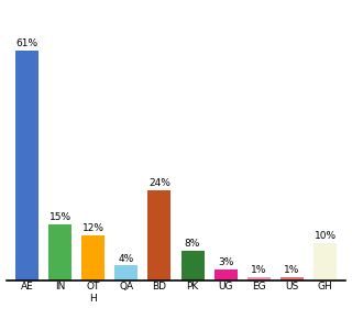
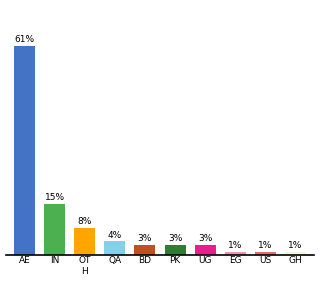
OT H: 12% -> 8%
BD: 24% -> 3%
PK: 8% -> 3%
GH: 10% -> 1%
